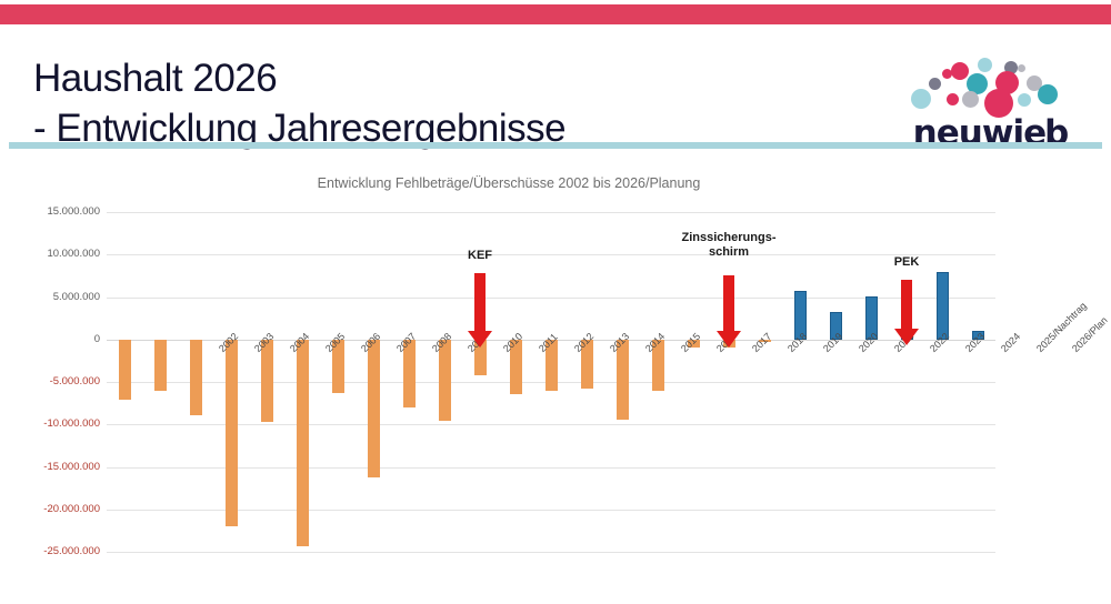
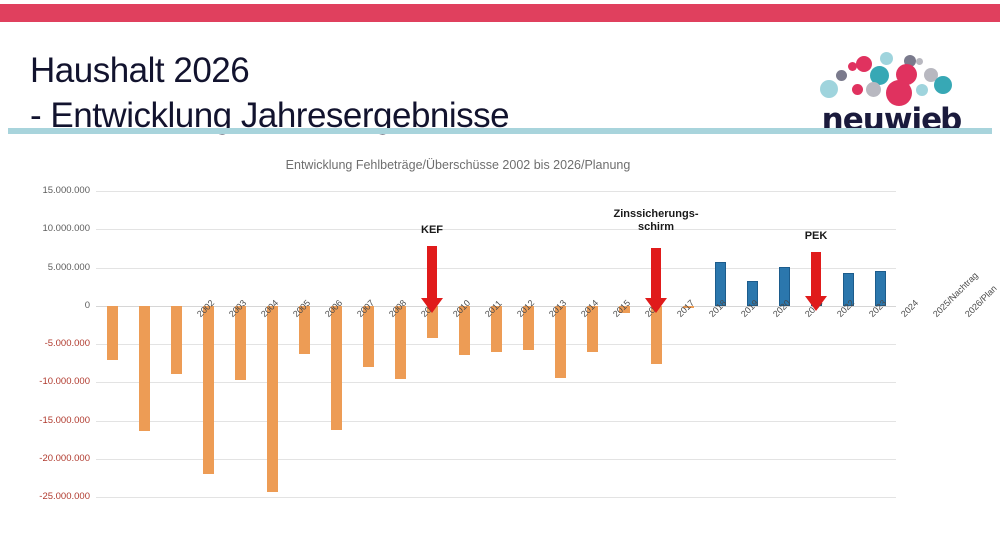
2003: -6000000 -> -16000000
2019: -1000000 -> -8000000
2025/Nachtrag: 8000000 -> 4000000
2026/Plan: 1000000 -> 4000000
